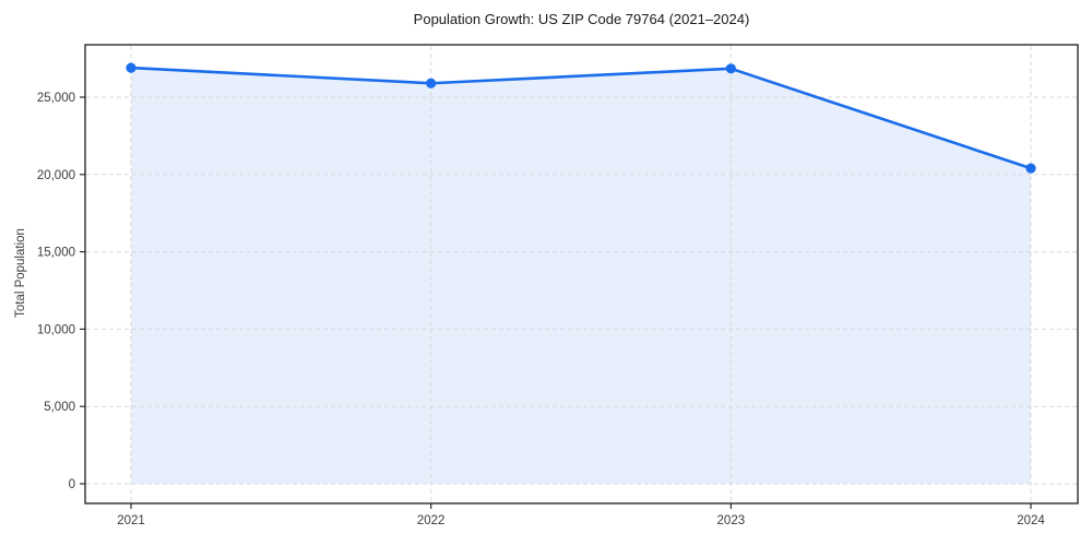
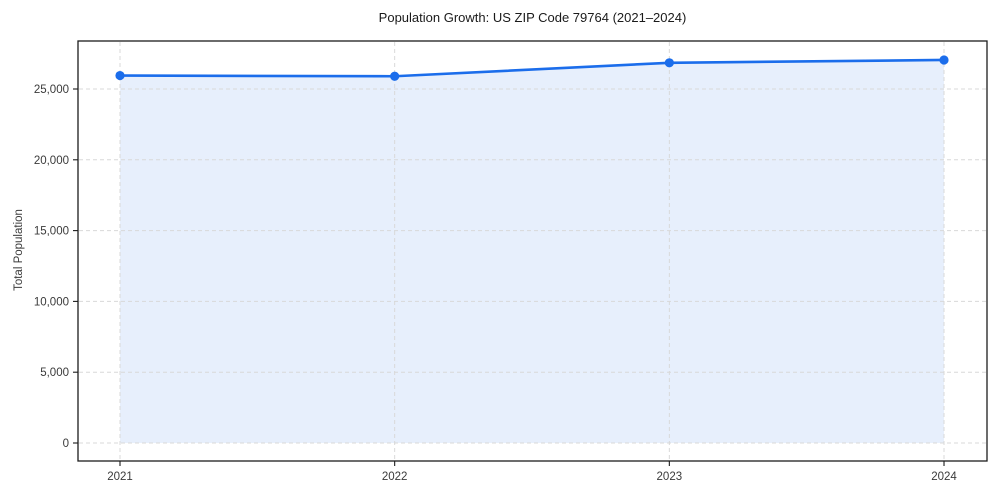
2021: 26900 -> 26000
2024: 20400 -> 27000
